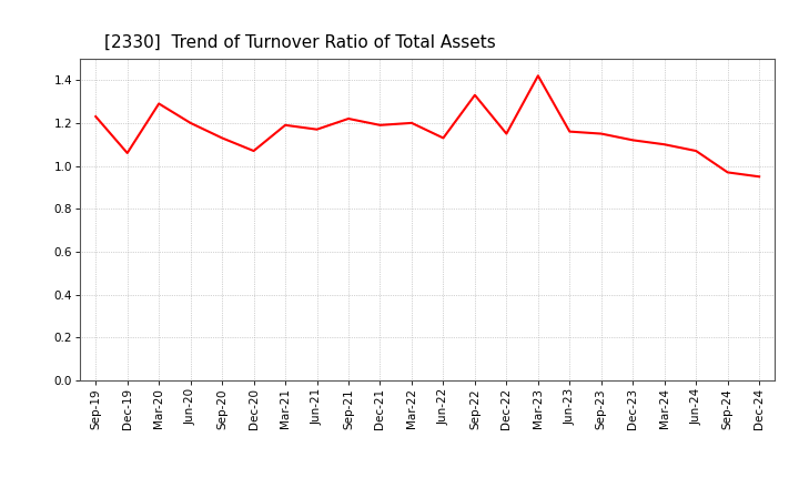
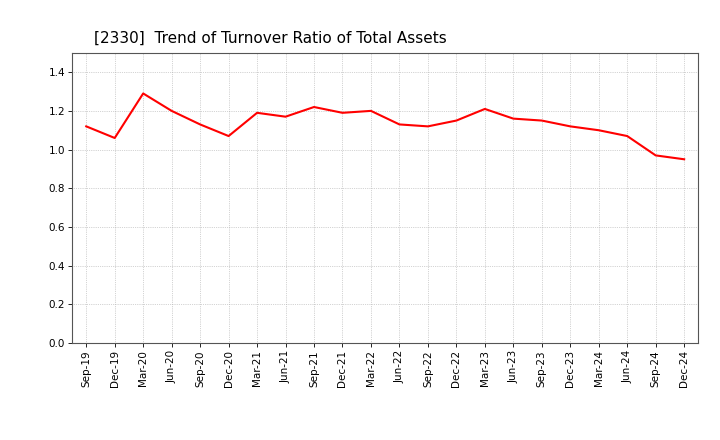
Sep-19: 1.23 -> 1.12
Sep-22: 1.33 -> 1.12
Mar-23: 1.42 -> 1.21
